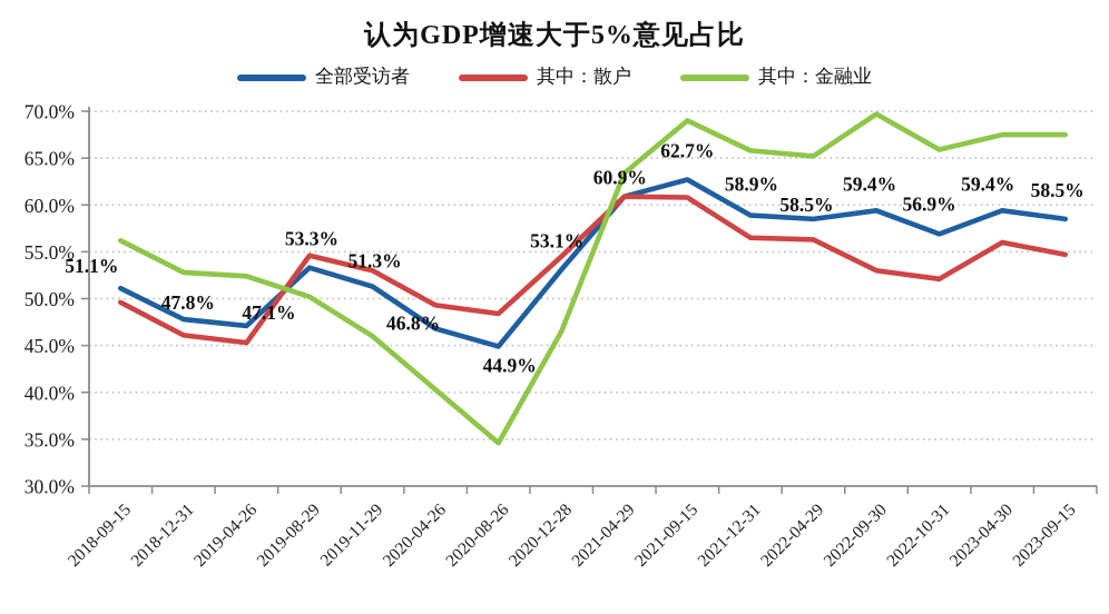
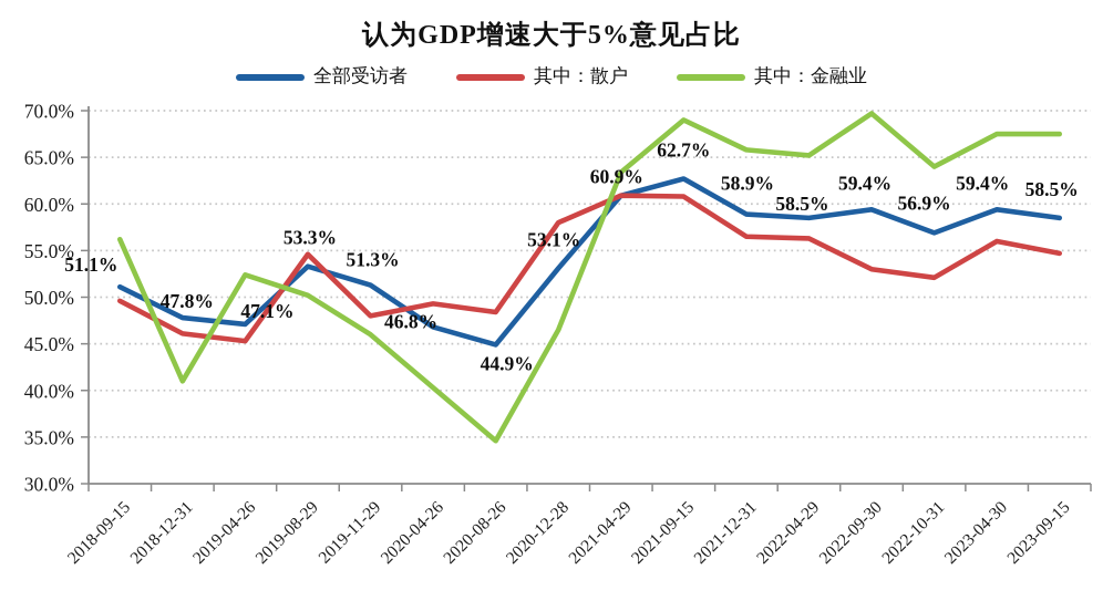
其中：金融业/2018-12-31: 53% -> 41%
其中：散户/2019-11-29: 53% -> 48%
其中：散户/2020-12-28: 54% -> 58%
其中：金融业/2022-10-31: 66% -> 64%
